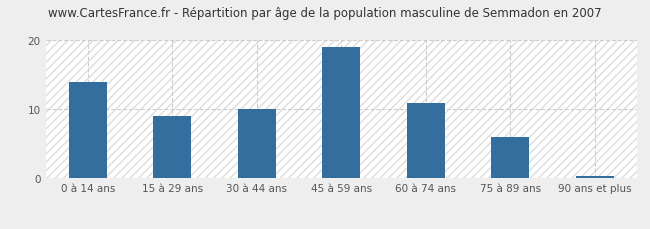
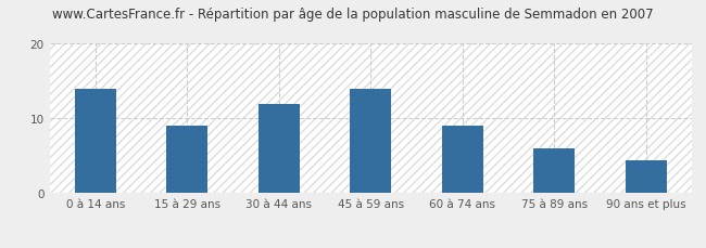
30 à 44 ans: 10.0 -> 12.0
45 à 59 ans: 19.0 -> 14.0
60 à 74 ans: 11.0 -> 9.0
90 ans et plus: 0.3 -> 4.4
